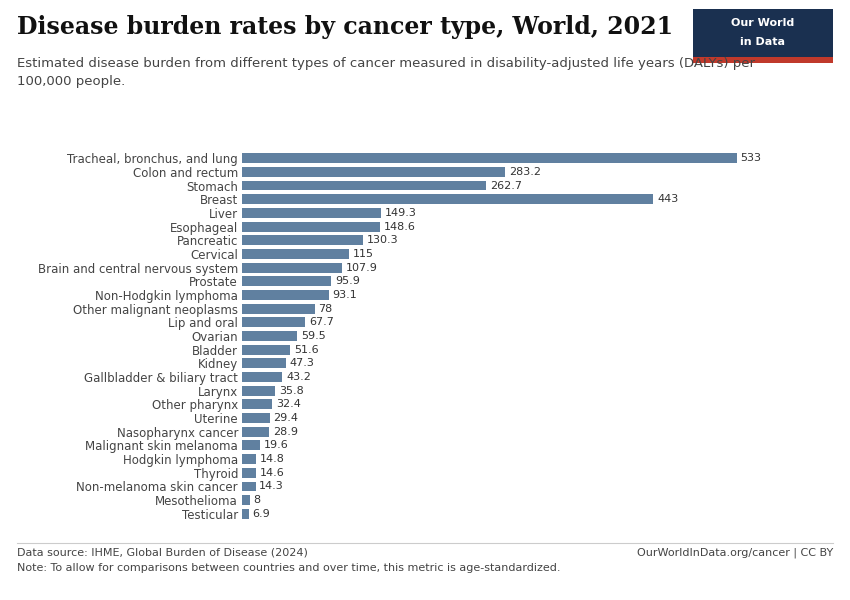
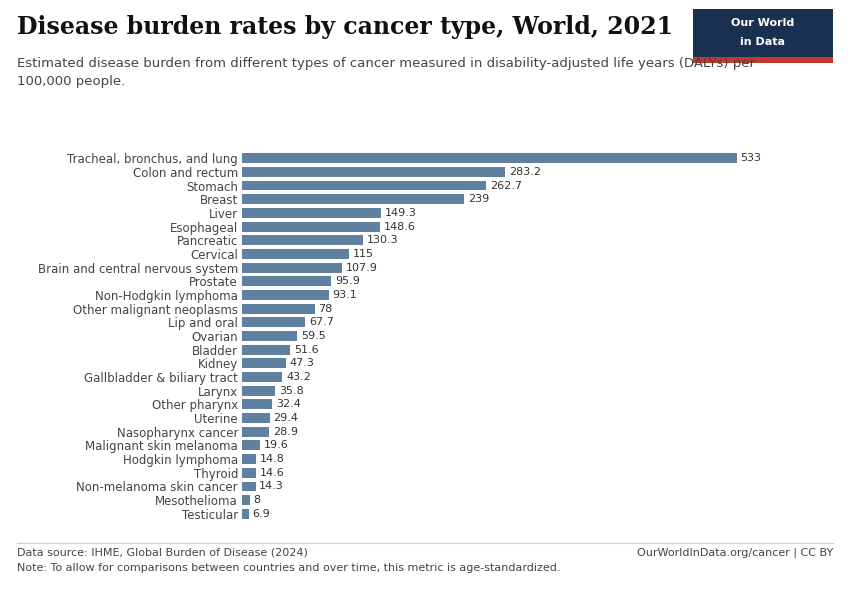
Breast: 443 -> 239
